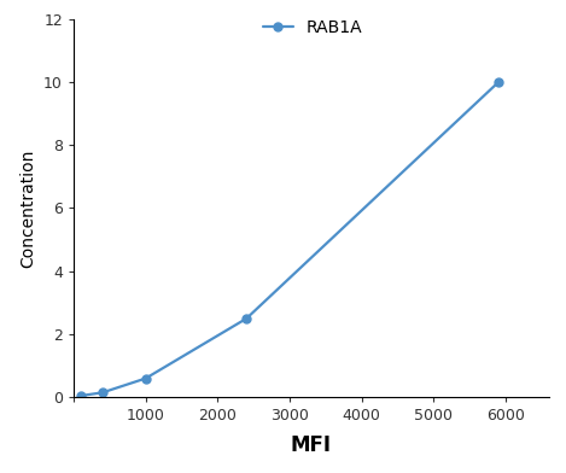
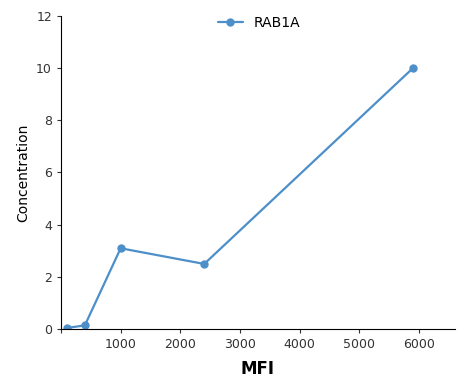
1000: 0.60 -> 3.10
